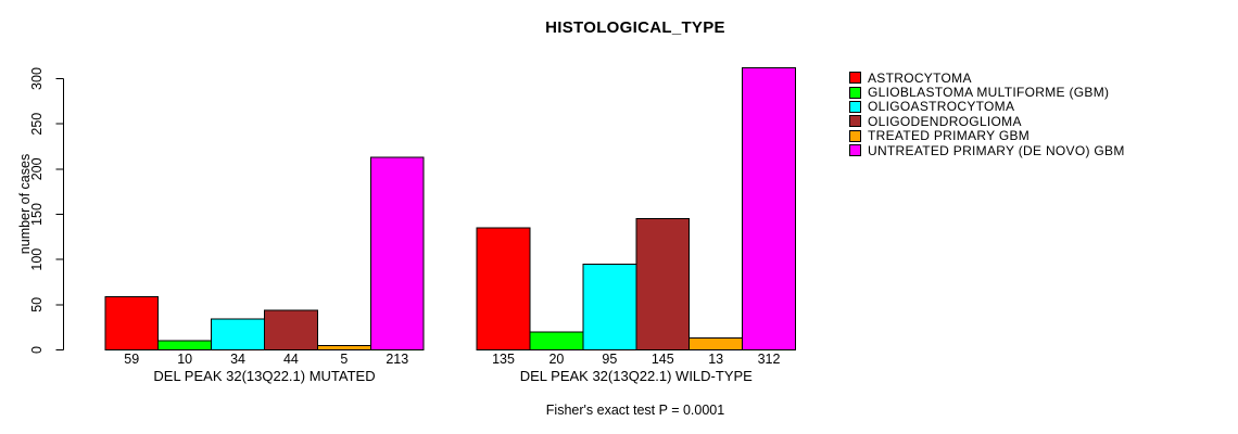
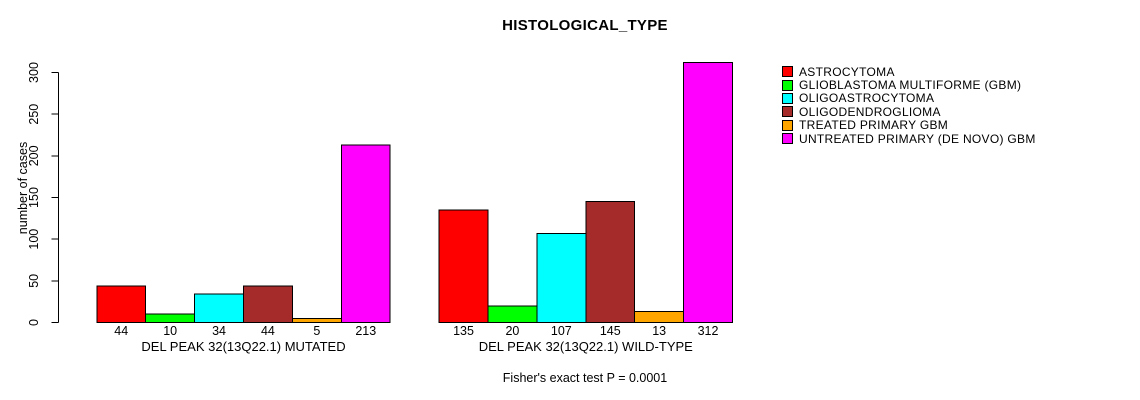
ASTROCYTOMA/DEL PEAK 32(13Q22.1) MUTATED: 59 -> 44
OLIGOASTROCYTOMA/DEL PEAK 32(13Q22.1) WILD-TYPE: 95 -> 107
